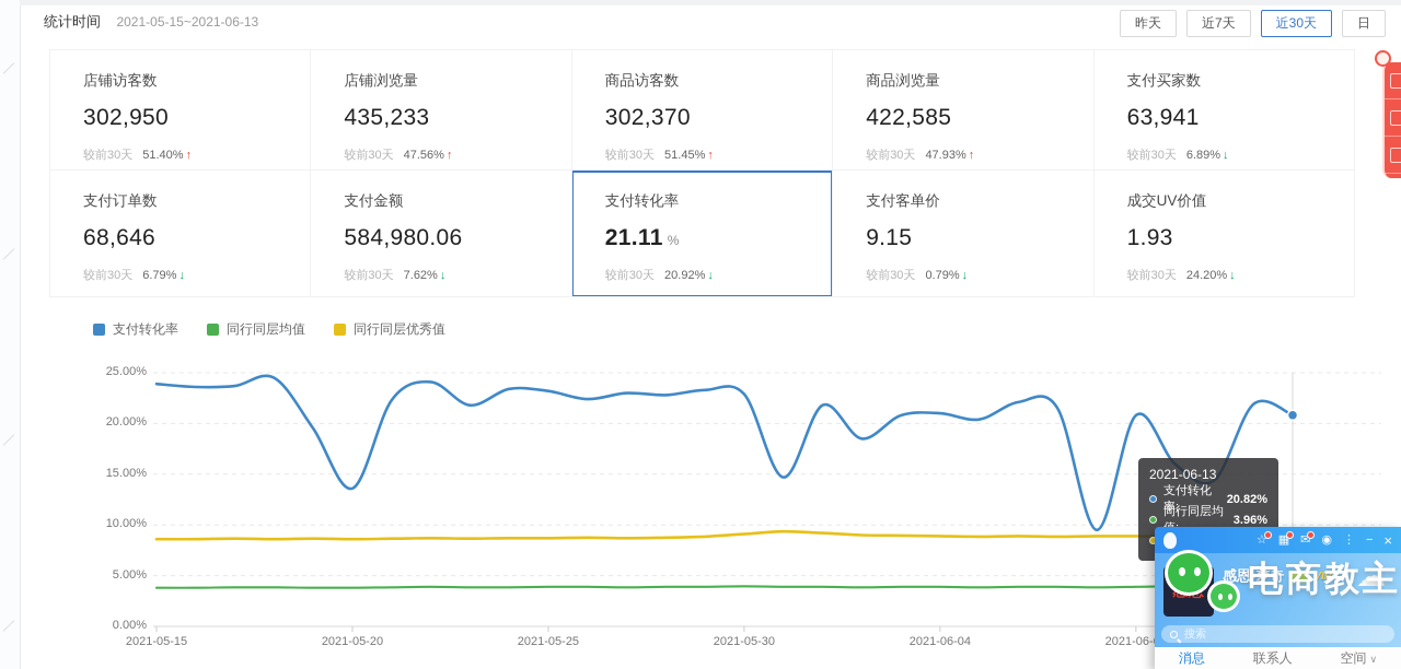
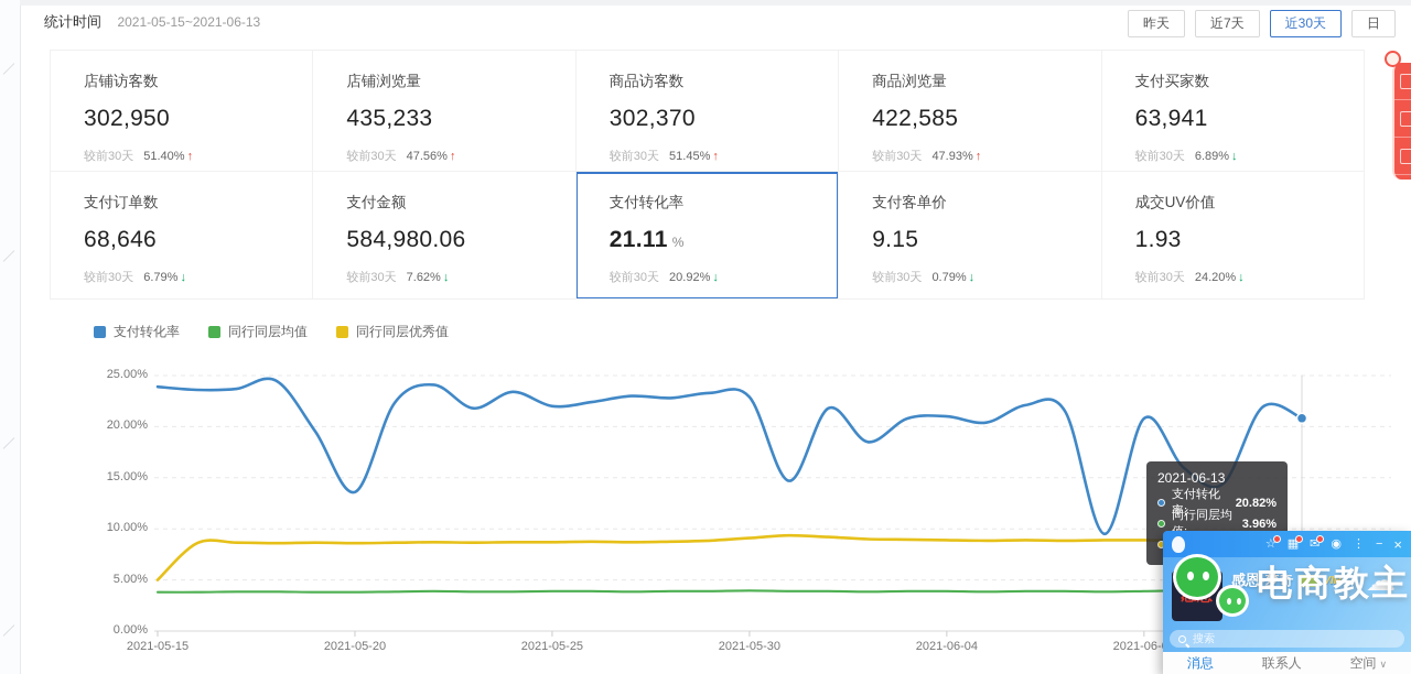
同行同层优秀值/2021-05-15: 9% -> 5%
支付转化率/2021-05-25: 23% -> 22%
